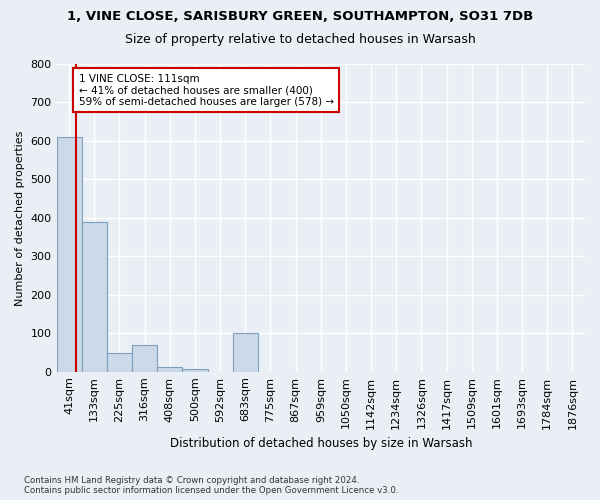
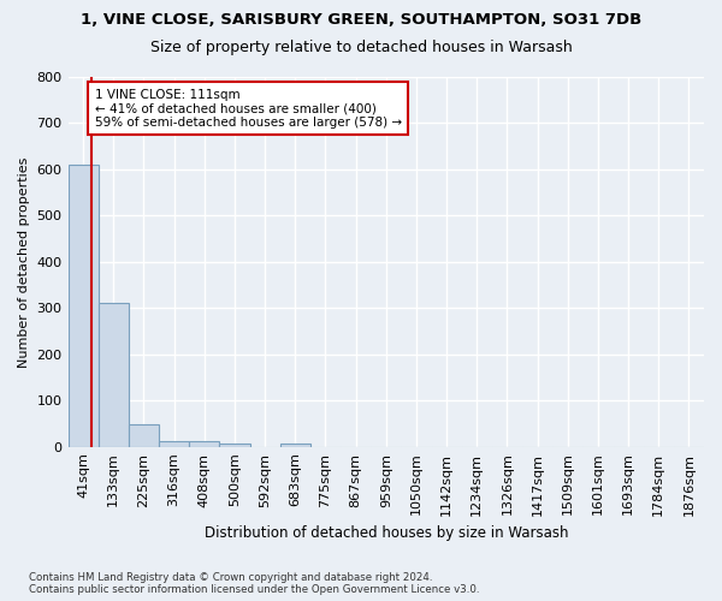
133sqm: 390 -> 310
316sqm: 70 -> 12
683sqm: 100 -> 7
